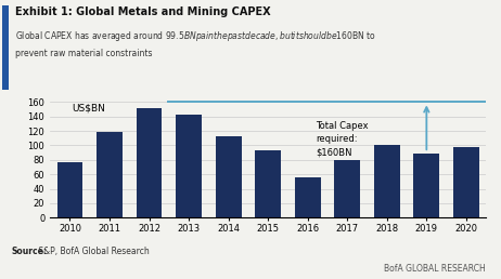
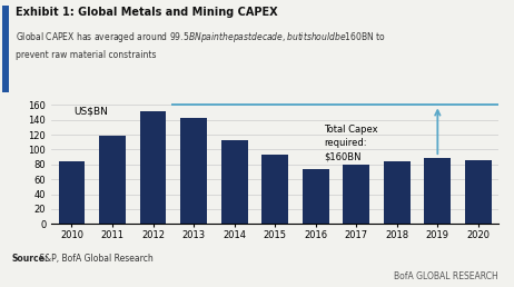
2010: 76 -> 84
2016: 56 -> 73
2018: 100 -> 84
2020: 98 -> 86
